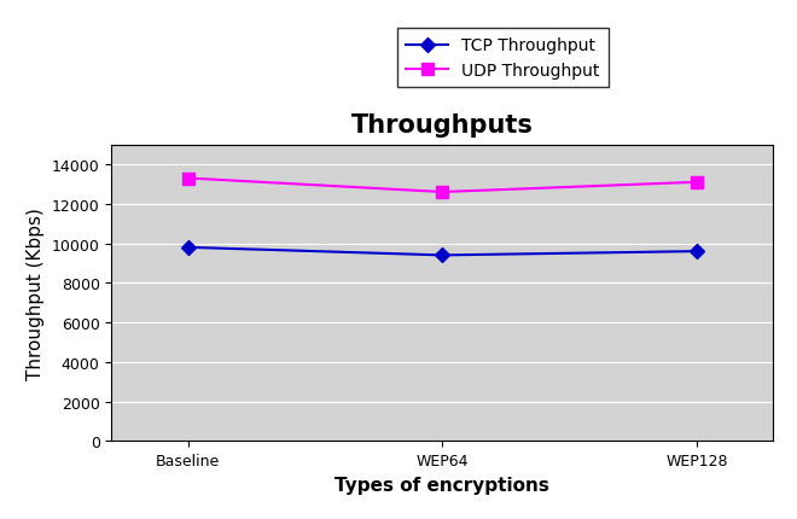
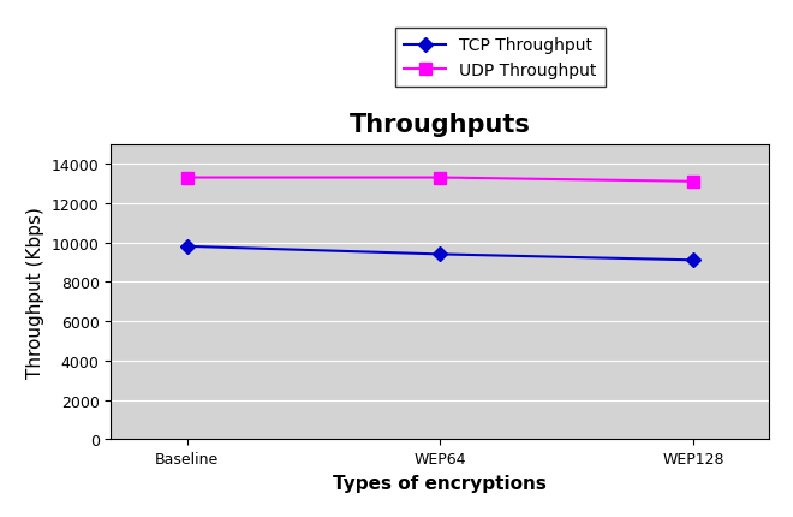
UDP Throughput/WEP64: 12600 -> 13300
TCP Throughput/WEP128: 9600 -> 9100
